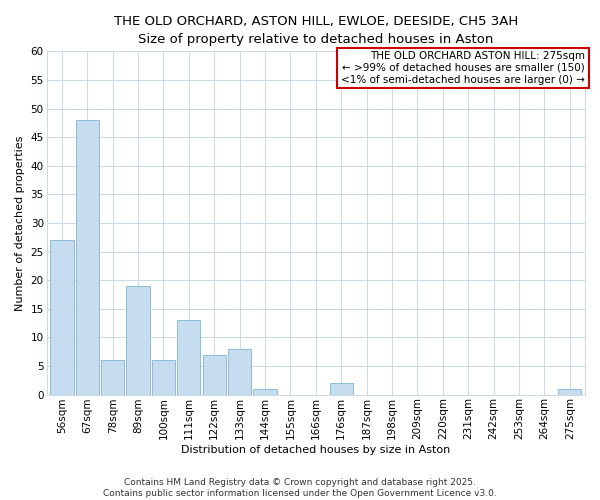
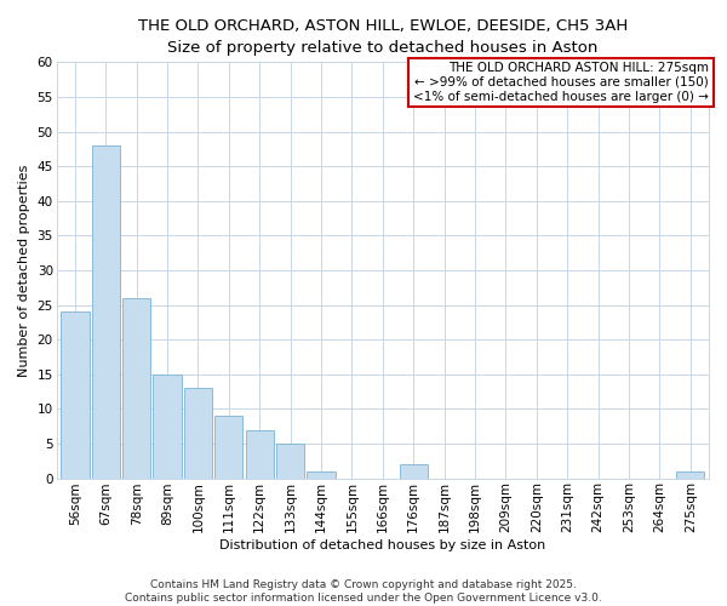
56sqm: 27 -> 24
78sqm: 6 -> 26
89sqm: 19 -> 15
100sqm: 6 -> 13
111sqm: 13 -> 9
133sqm: 8 -> 5
